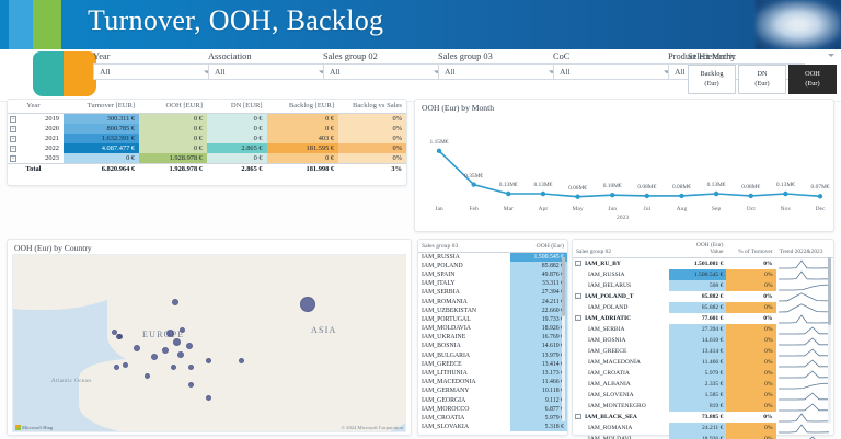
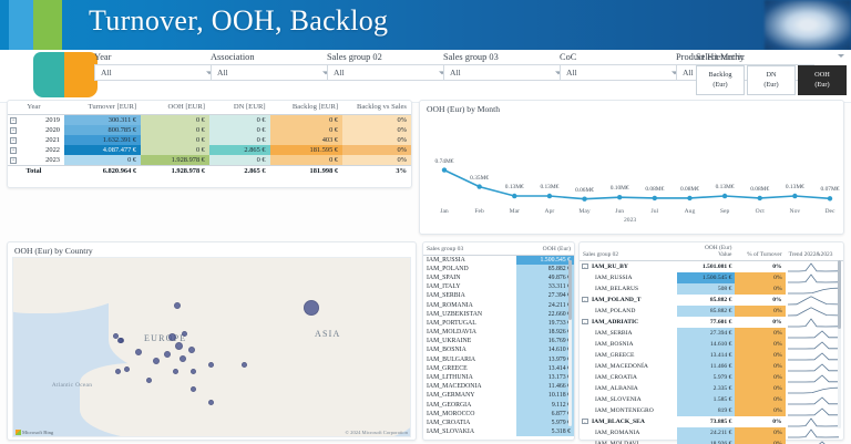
Jan: 1.15 -> 0.74
